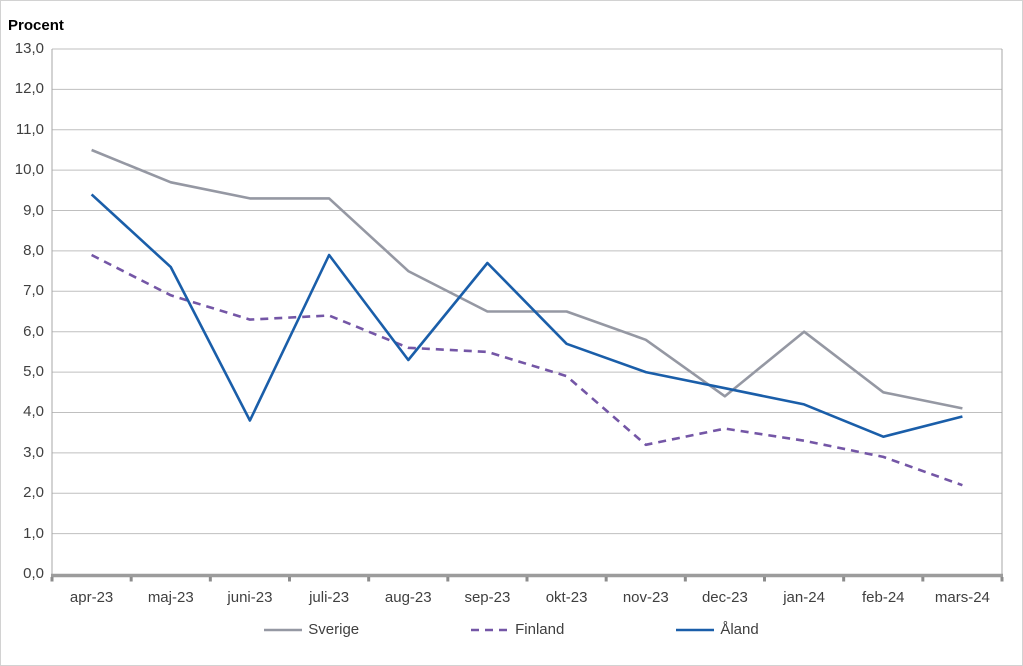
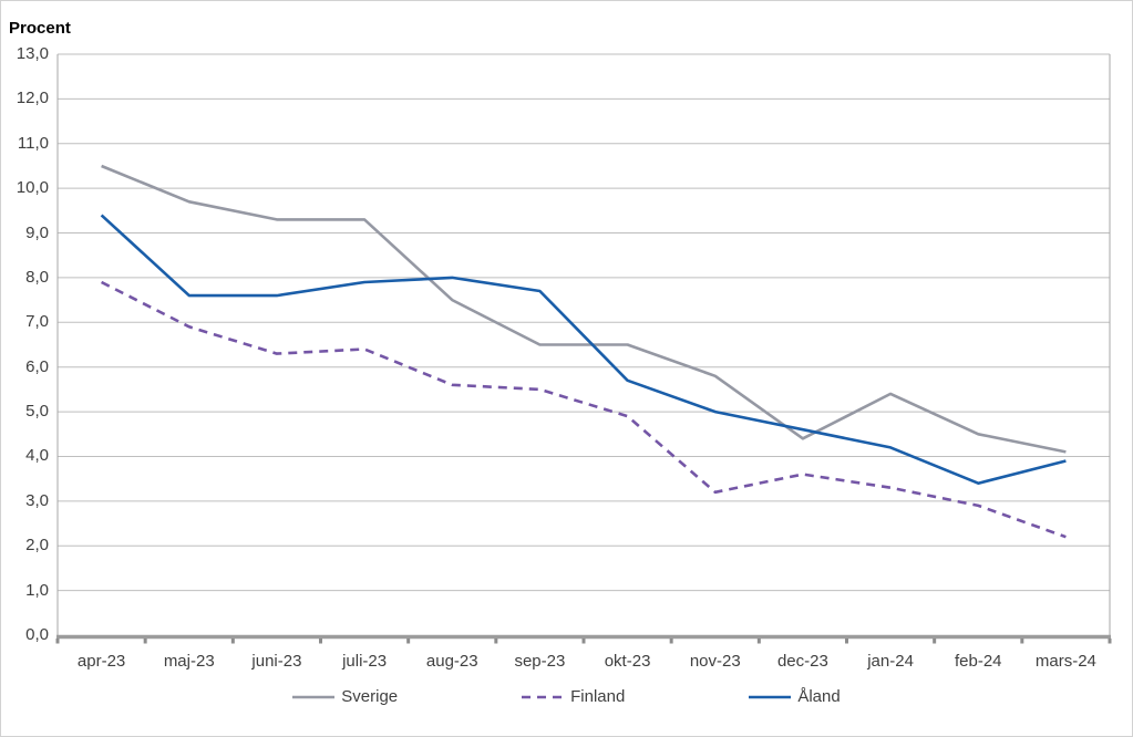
Åland/juni-23: 3,8 -> 7,6
Åland/aug-23: 5,3 -> 8,0
Sverige/jan-24: 6,0 -> 5,4
